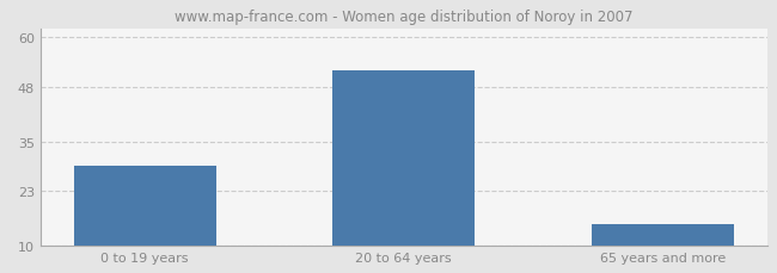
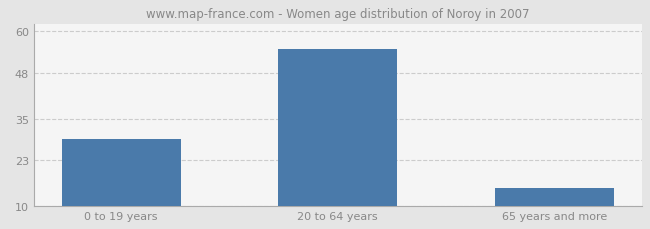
20 to 64 years: 52 -> 55
